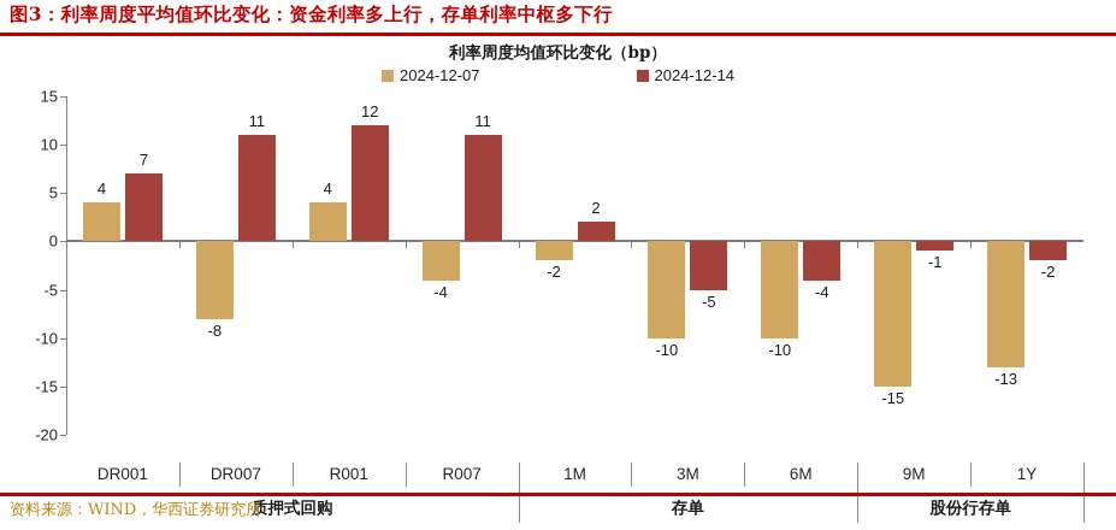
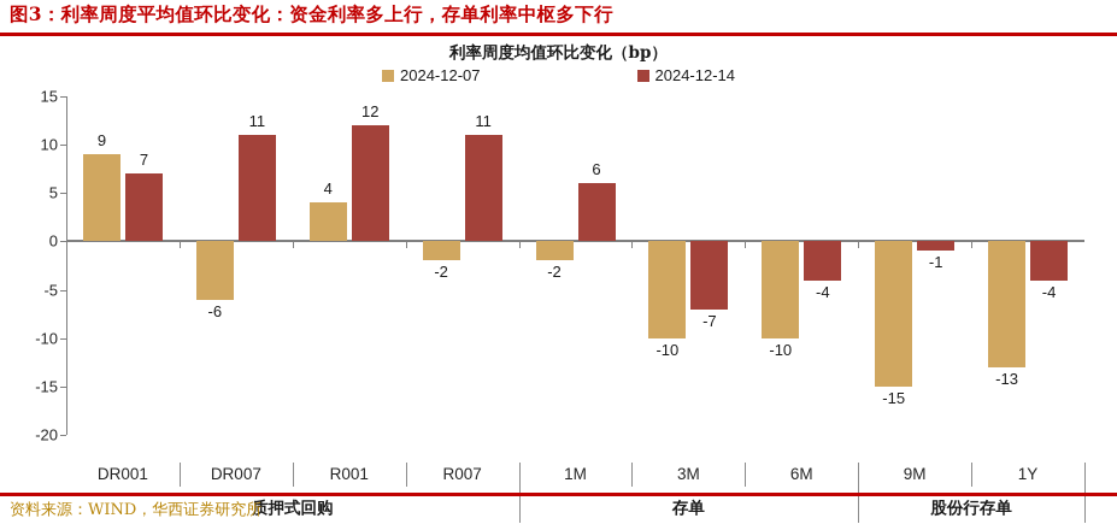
2024-12-07/DR001: 4 -> 9
2024-12-07/DR007: -8 -> -6
2024-12-07/R007: -4 -> -2
2024-12-14/1M: 2 -> 6
2024-12-14/3M: -5 -> -7
2024-12-14/1Y: -2 -> -4
